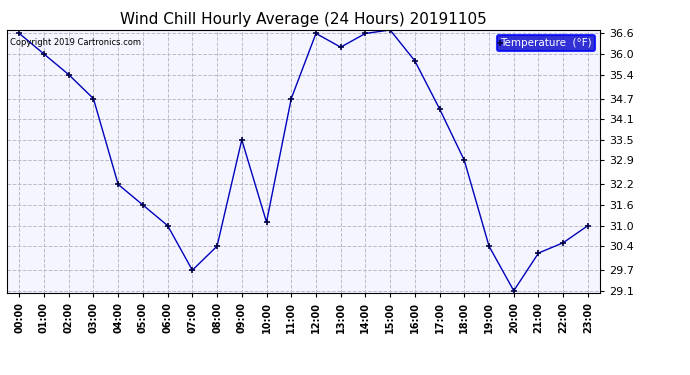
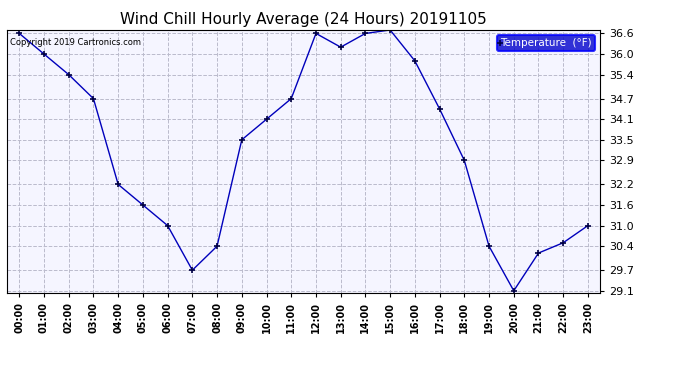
10:00: 31.1 -> 34.1
